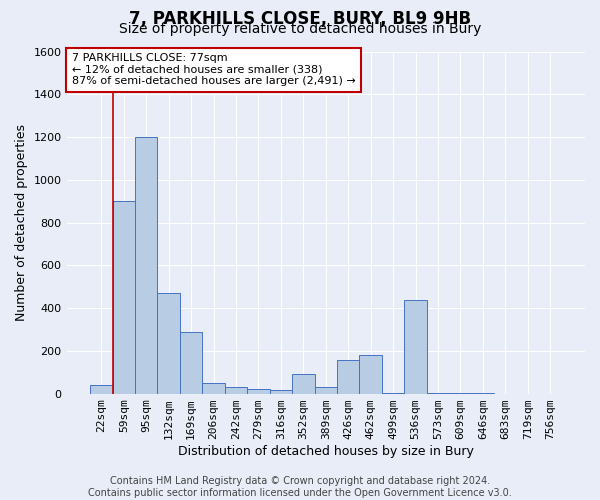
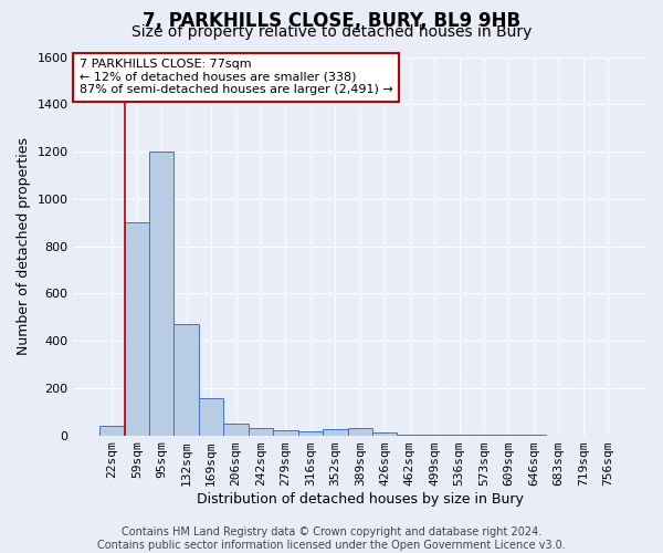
169sqm: 290 -> 155
352sqm: 90 -> 25
426sqm: 155 -> 10
462sqm: 180 -> 5
536sqm: 440 -> 2
